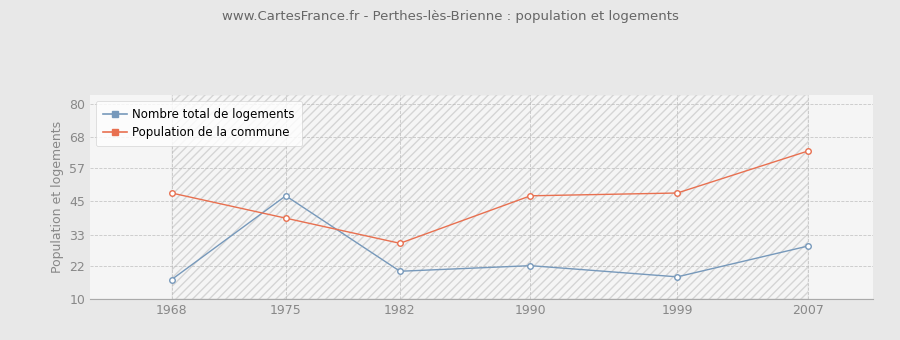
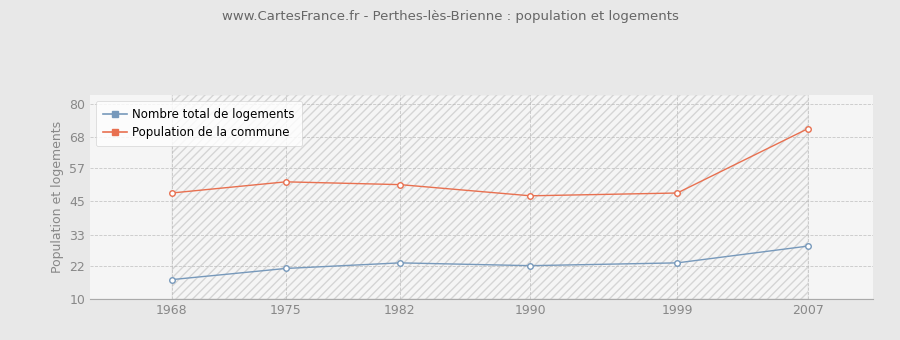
Nombre total de logements/1975: 47 -> 21
Population de la commune/1975: 39 -> 52
Nombre total de logements/1982: 20 -> 23
Population de la commune/1982: 30 -> 51
Nombre total de logements/1999: 18 -> 23
Population de la commune/2007: 63 -> 71
